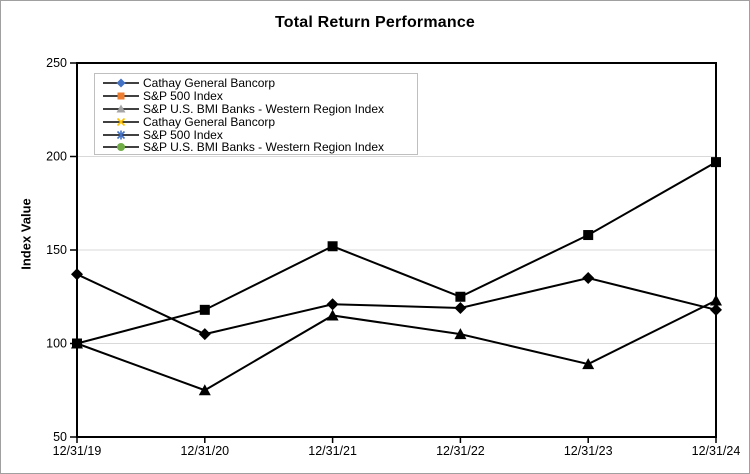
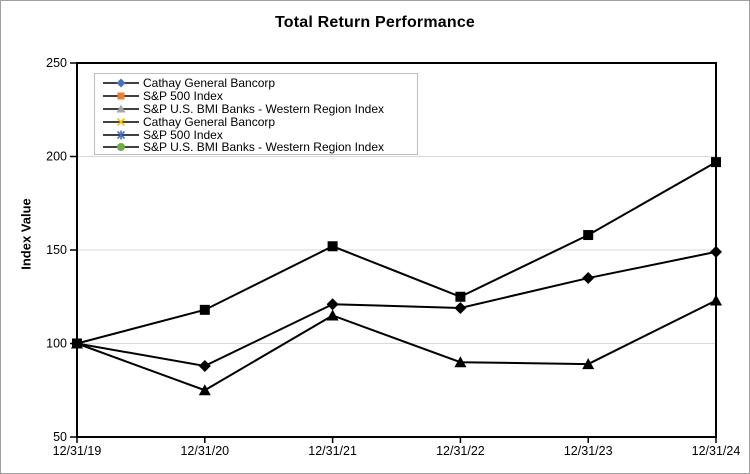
Cathay General Bancorp/12/31/19: 137 -> 100
Cathay General Bancorp/12/31/20: 105 -> 88
S&P U.S. BMI Banks - Western Region Index/12/31/22: 105 -> 90
Cathay General Bancorp/12/31/24: 118 -> 149
